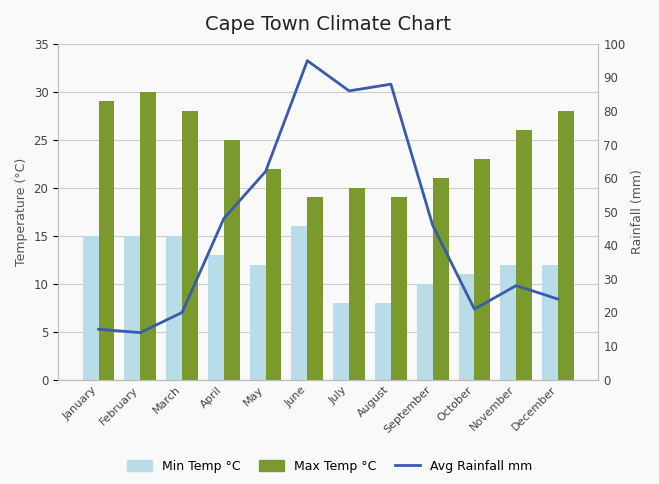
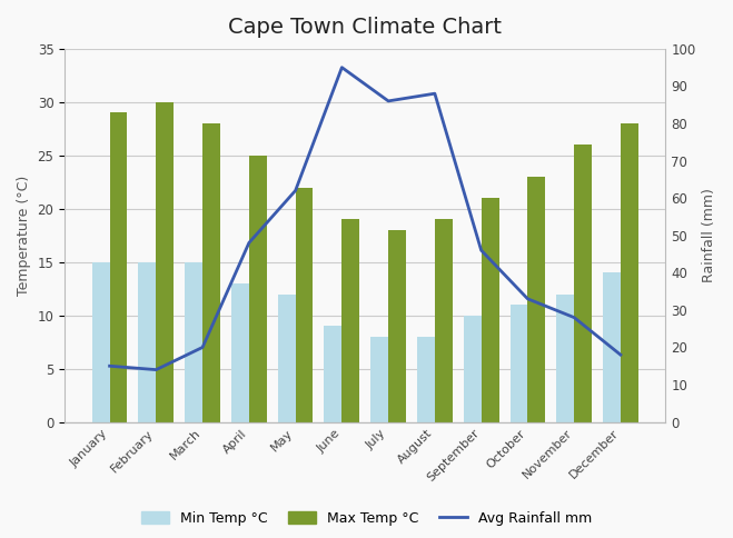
Min Temp °C/June: 16 -> 9
Max Temp °C/July: 20 -> 18
Avg Rainfall mm/October: 21 -> 33
Min Temp °C/December: 12 -> 14
Avg Rainfall mm/December: 24 -> 18
